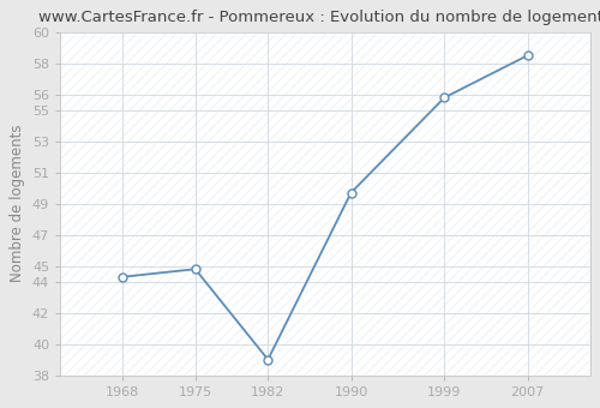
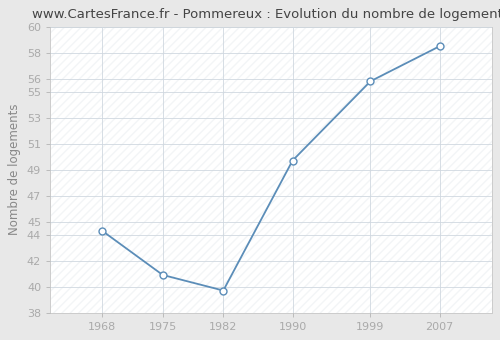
1975: 44.8 -> 40.9
1982: 39.0 -> 39.7
